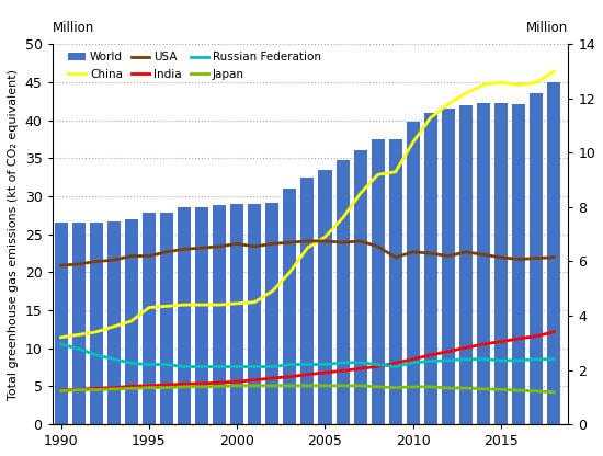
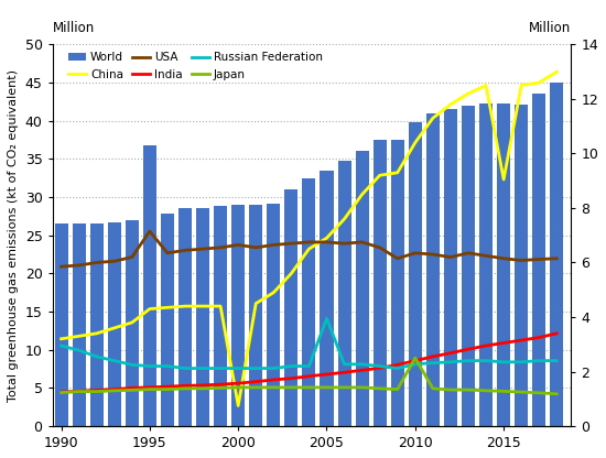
World/1995: 27.8 -> 36.8
USA/1995: 6.20 -> 7.15
China/2000: 4.45 -> 0.75
Russian Federation/2005: 2.20 -> 3.95
Japan/2010: 1.38 -> 2.50
China/2015: 12.60 -> 9.05
